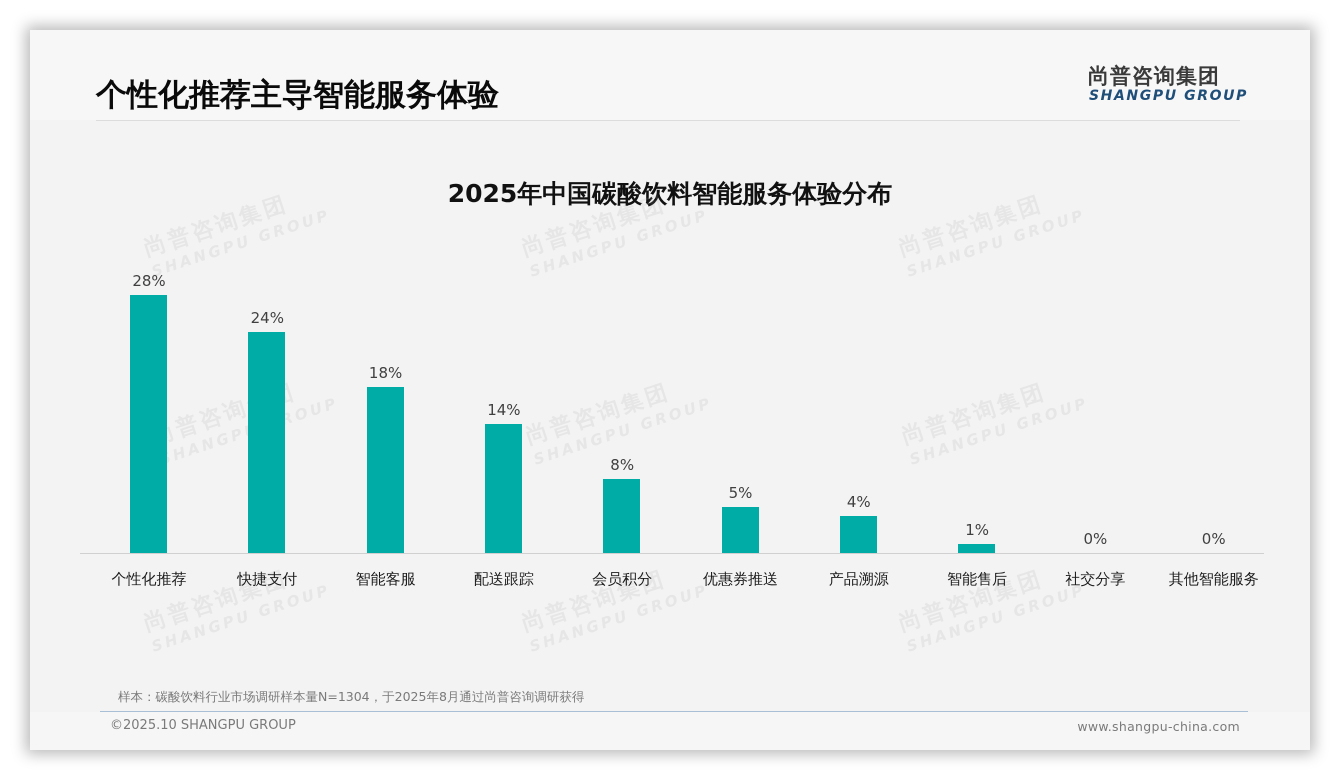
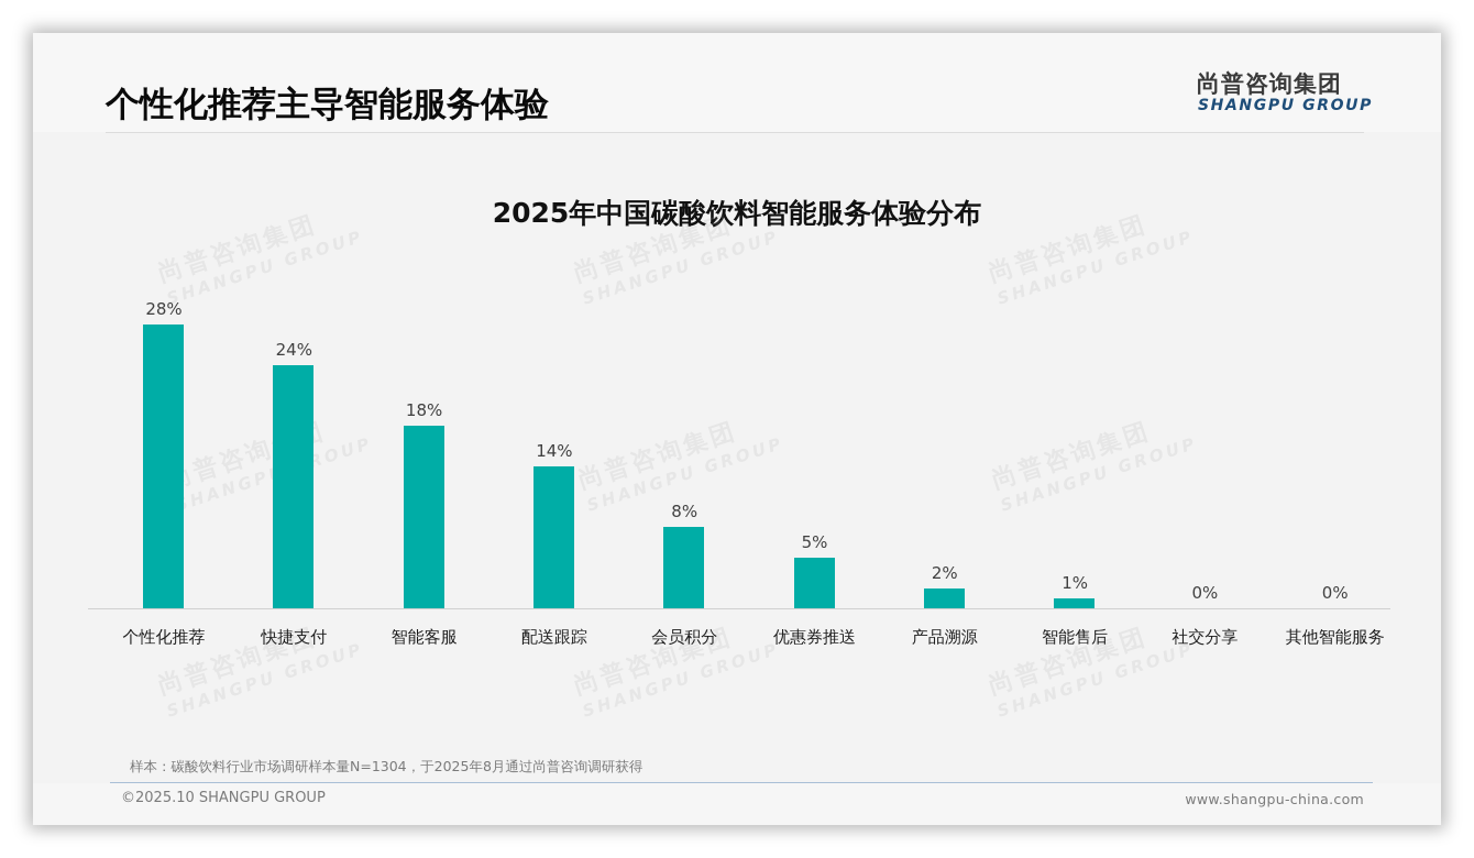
产品溯源: 4% -> 2%
